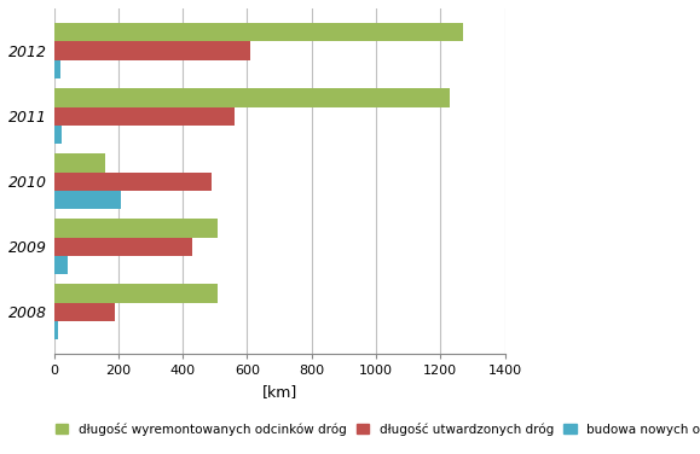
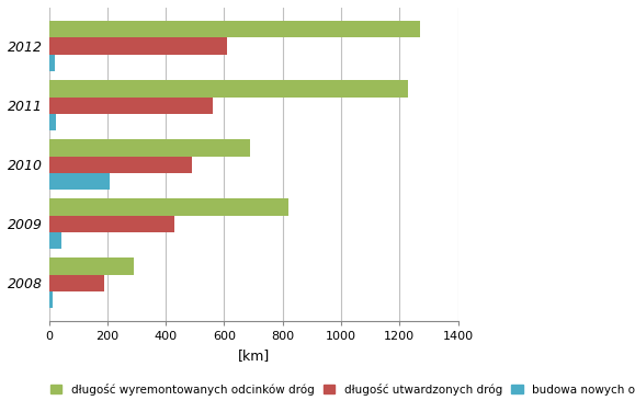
długość wyremontowanych odcinków dróg/2010: 160 -> 690
długość wyremontowanych odcinków dróg/2009: 510 -> 820
długość wyremontowanych odcinków dróg/2008: 510 -> 290
